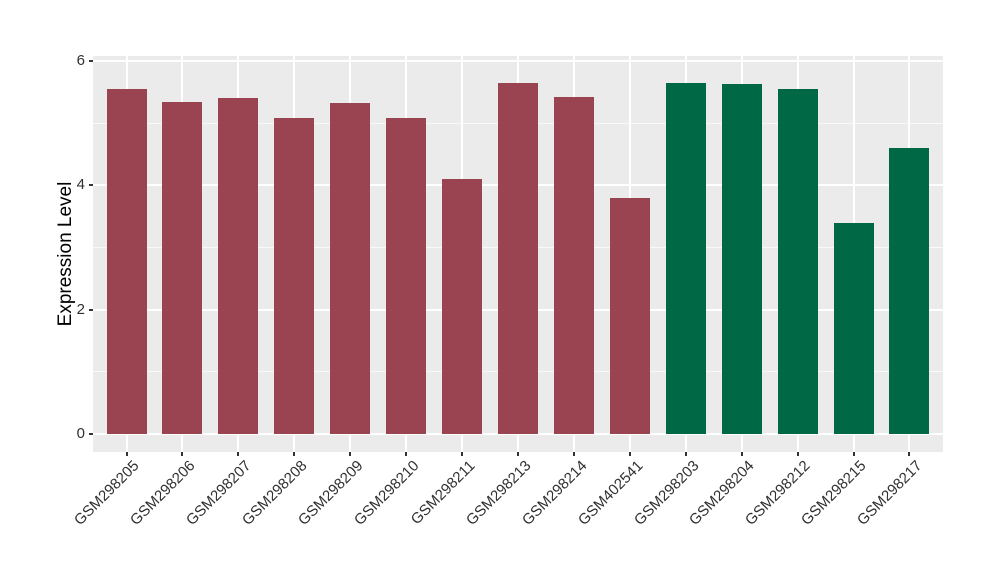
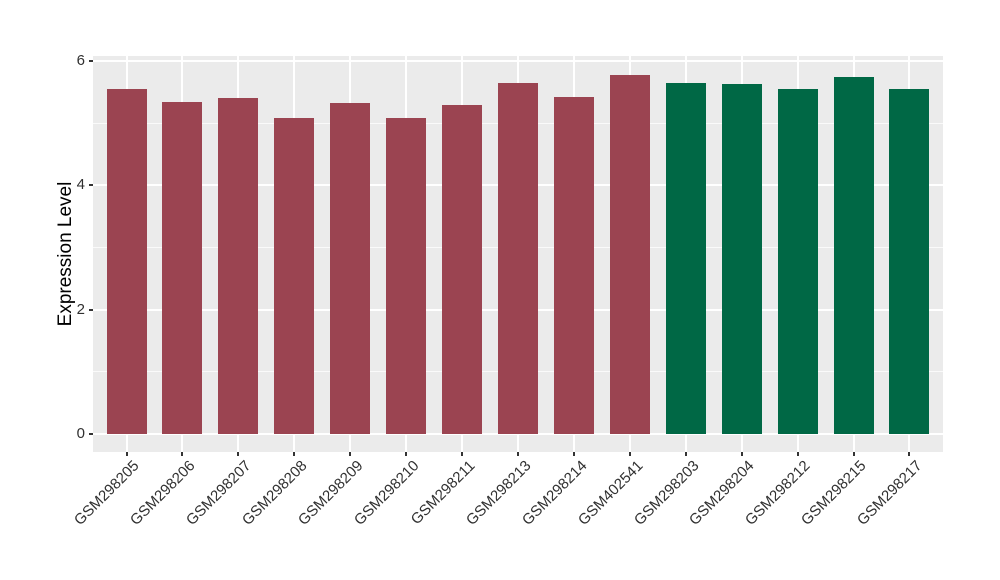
GSM298211: 4.1 -> 5.3
GSM402541: 3.8 -> 5.8
GSM298215: 3.4 -> 5.7
GSM298217: 4.6 -> 5.5
